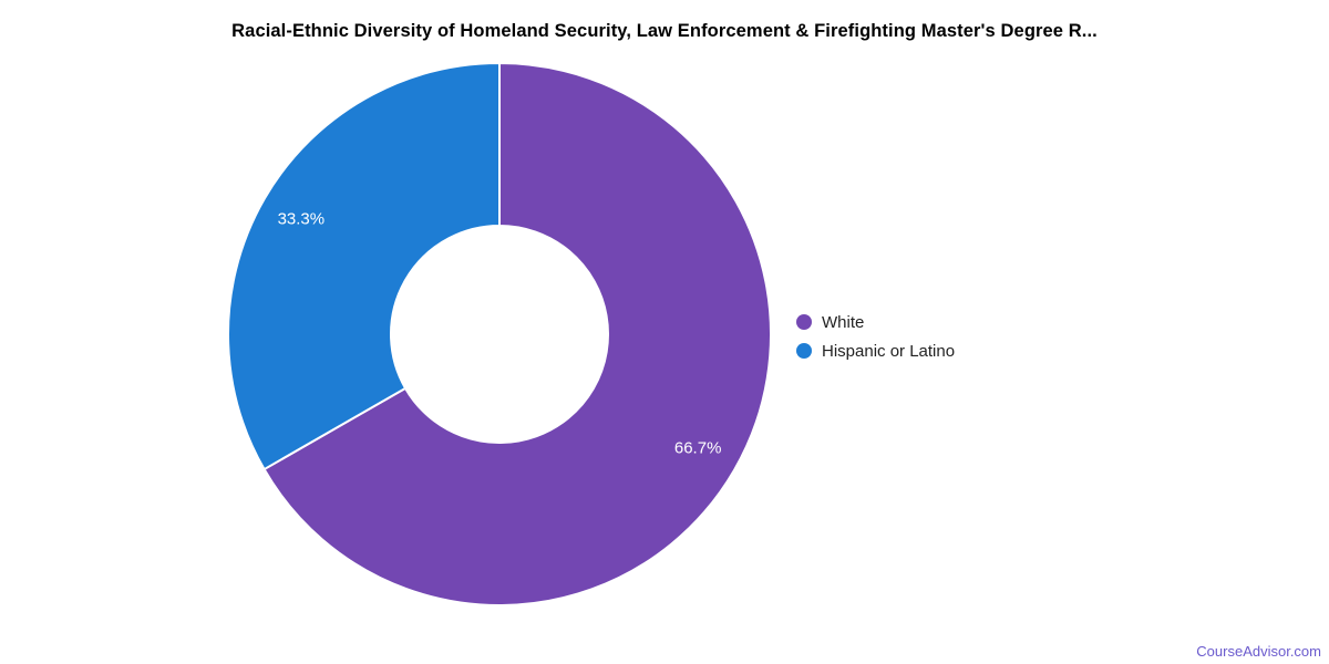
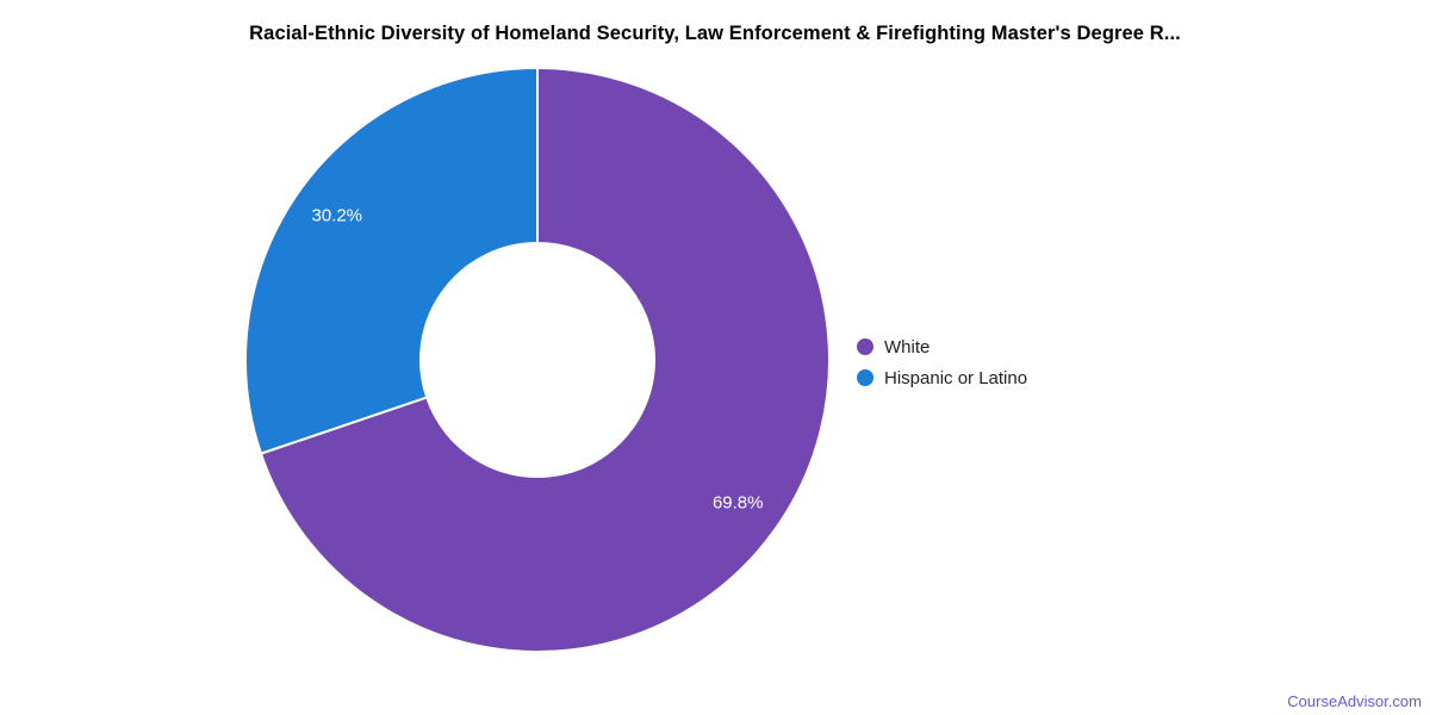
White: 66.7% -> 69.8%
Hispanic or Latino: 33.3% -> 30.2%
